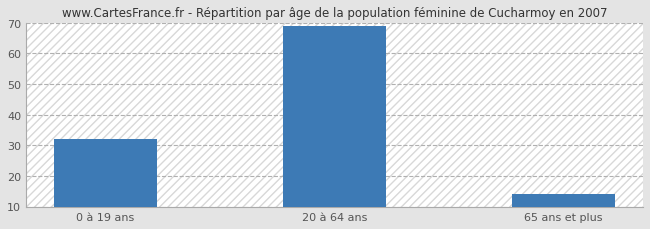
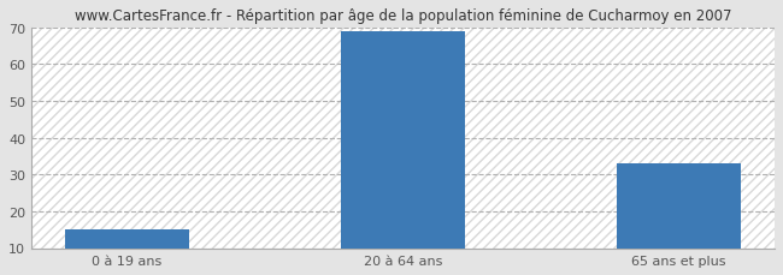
0 à 19 ans: 32 -> 15
65 ans et plus: 14 -> 33
